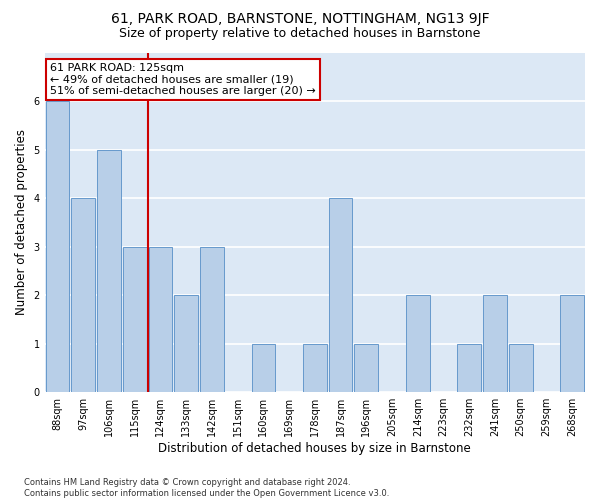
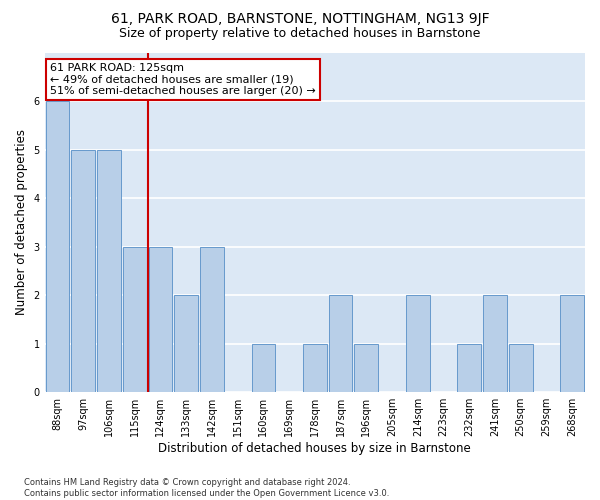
97sqm: 4 -> 5
187sqm: 4 -> 2
